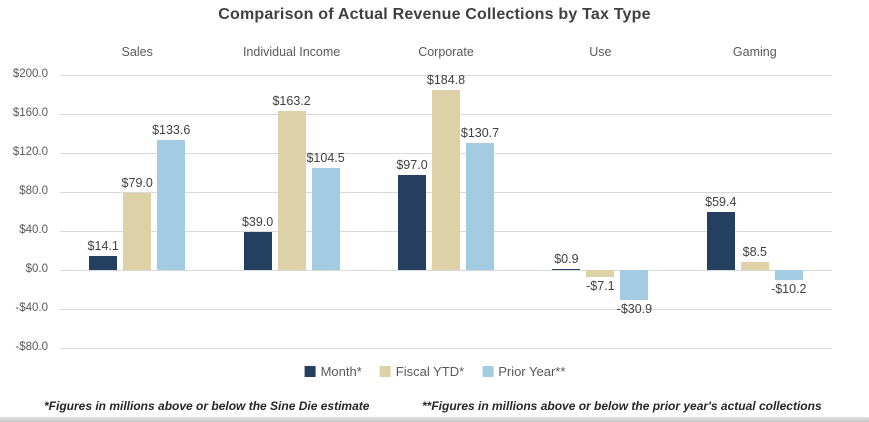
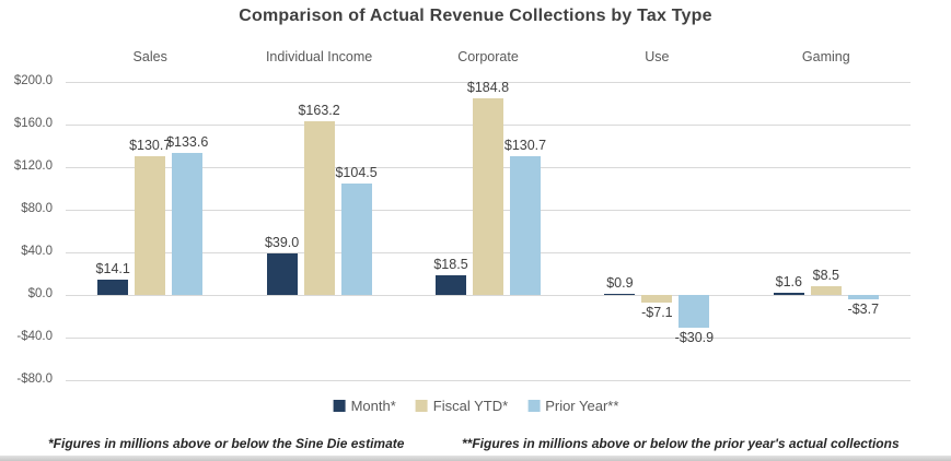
Fiscal YTD*/Sales: $79.0 -> $130.7
Month*/Corporate: $97.0 -> $18.5
Month*/Gaming: $59.4 -> $1.6
Prior Year**/Gaming: -$10.2 -> -$3.7
